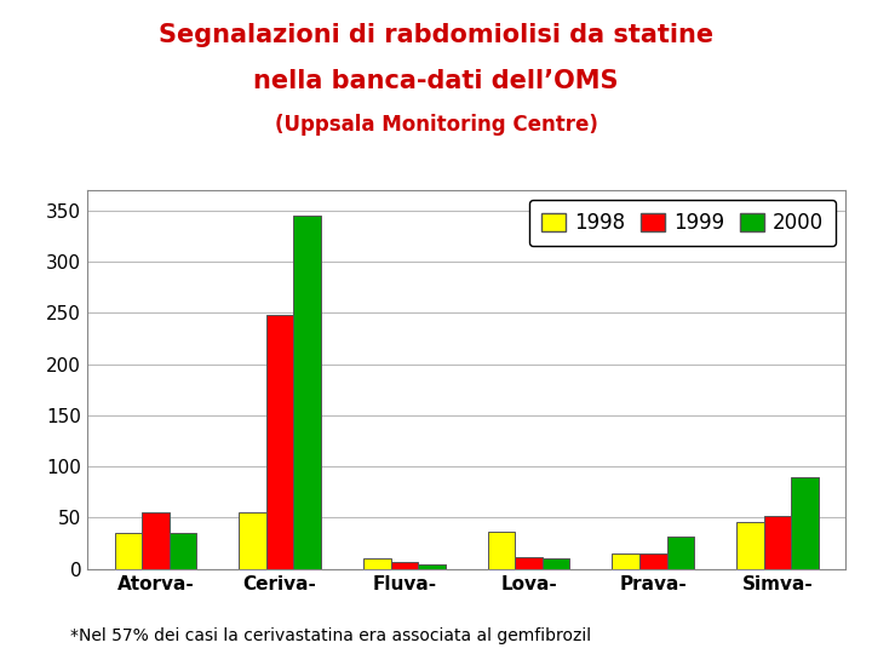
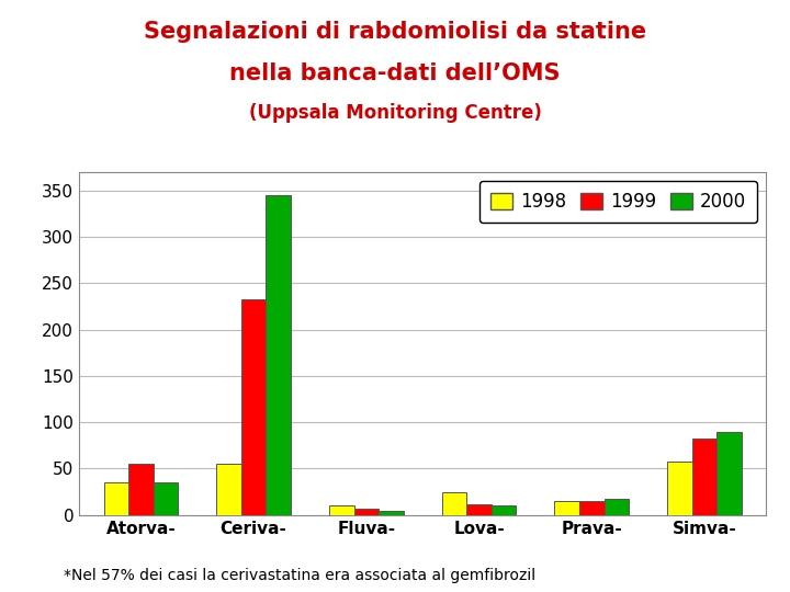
1999/Ceriva-: 248 -> 232
1998/Lova-: 36 -> 25
2000/Prava-: 32 -> 17
1998/Simva-: 46 -> 58
1999/Simva-: 52 -> 83
